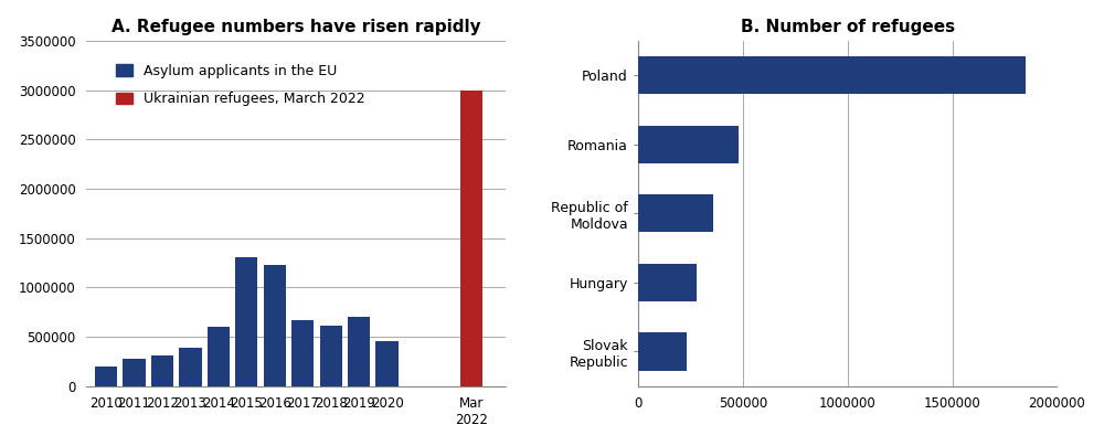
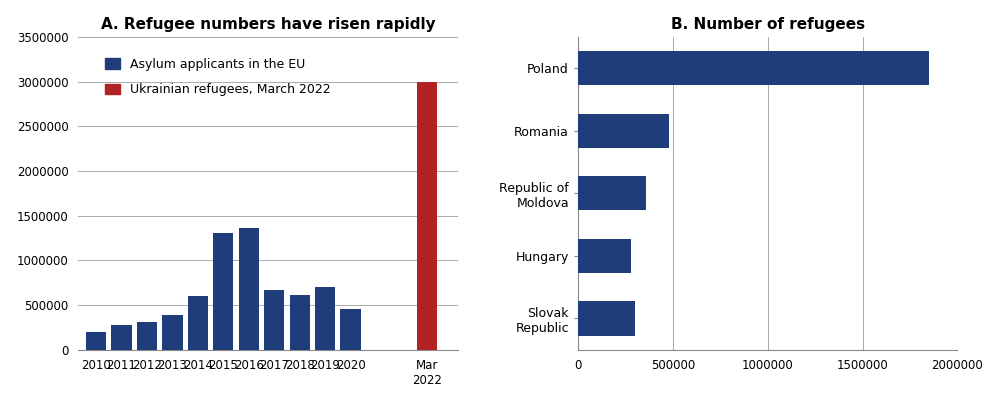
A. Refugee numbers have risen rapidly/2016: 1230000 -> 1360000
B. Number of refugees/Slovak Republic: 230000 -> 300000
